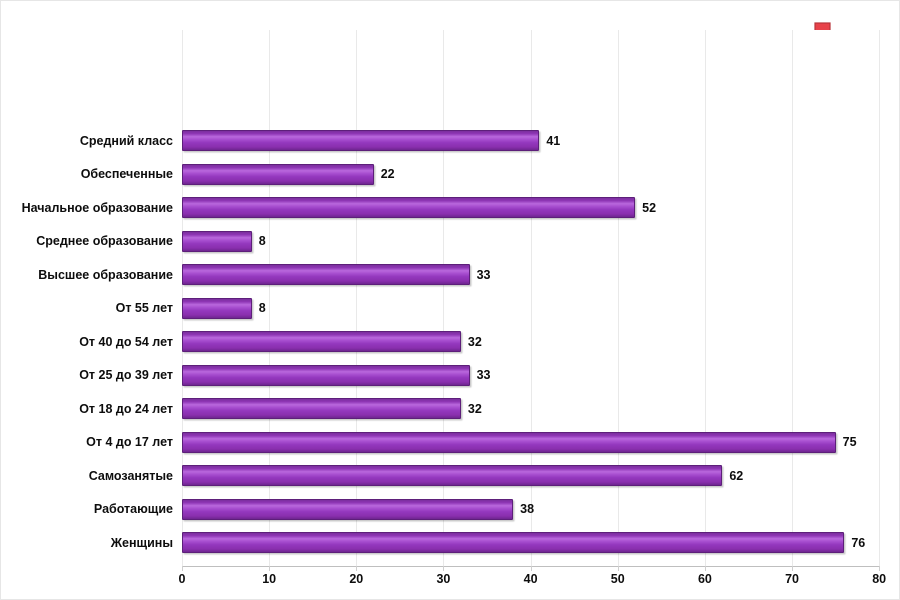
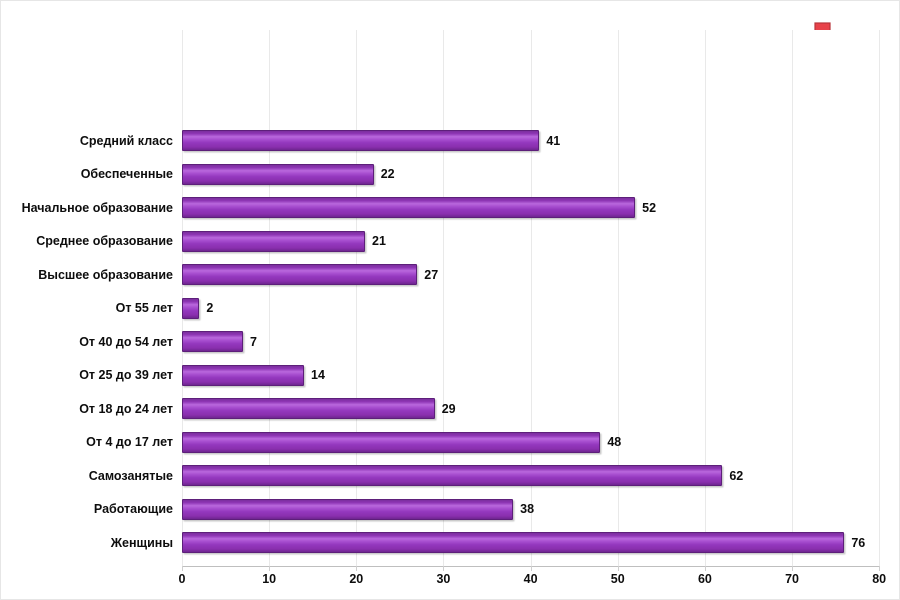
Среднее образование: 8 -> 21
Высшее образование: 33 -> 27
От 55 лет: 8 -> 2
От 40 до 54 лет: 32 -> 7
От 25 до 39 лет: 33 -> 14
От 18 до 24 лет: 32 -> 29
От 4 до 17 лет: 75 -> 48
